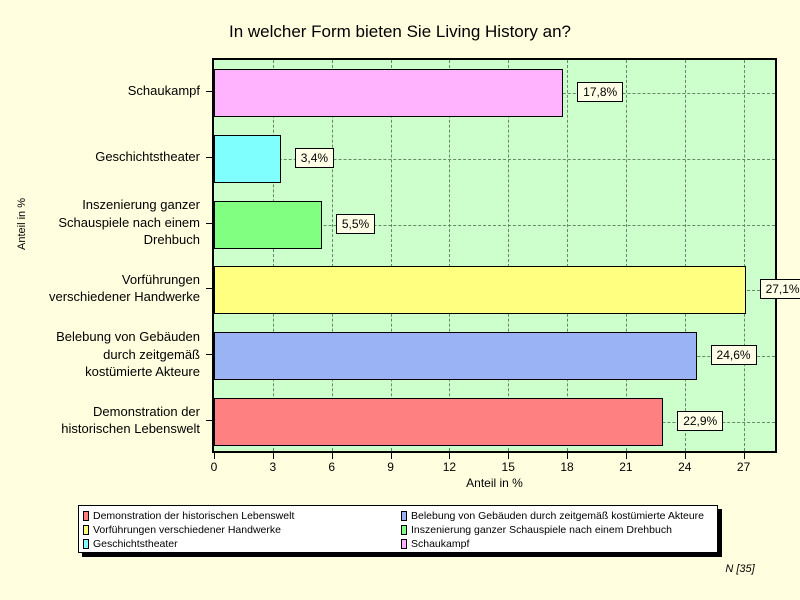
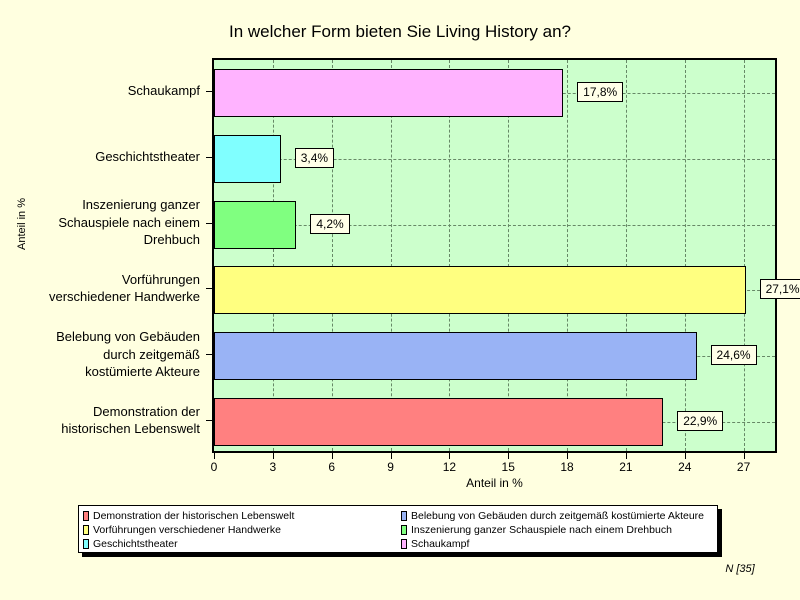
Inszenierung ganzer Schauspiele nach einem Drehbuch: 5,5% -> 4,2%
